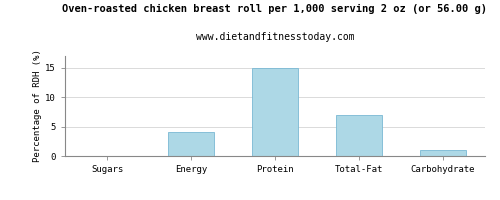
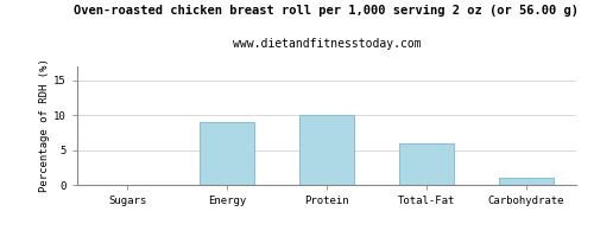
Energy: 4 -> 9
Protein: 15 -> 10
Total-Fat: 7 -> 6
